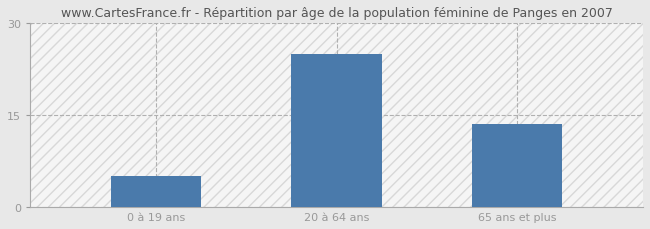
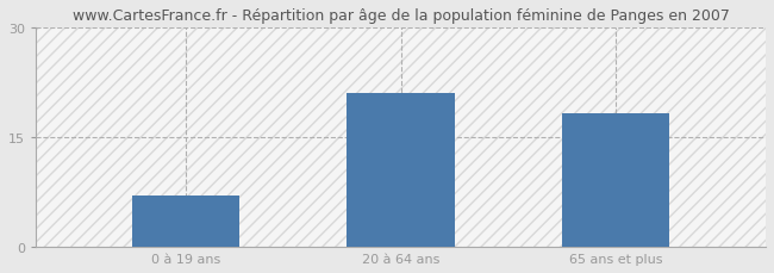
0 à 19 ans: 5.0 -> 7.0
20 à 64 ans: 25.0 -> 21.0
65 ans et plus: 13.5 -> 18.2
